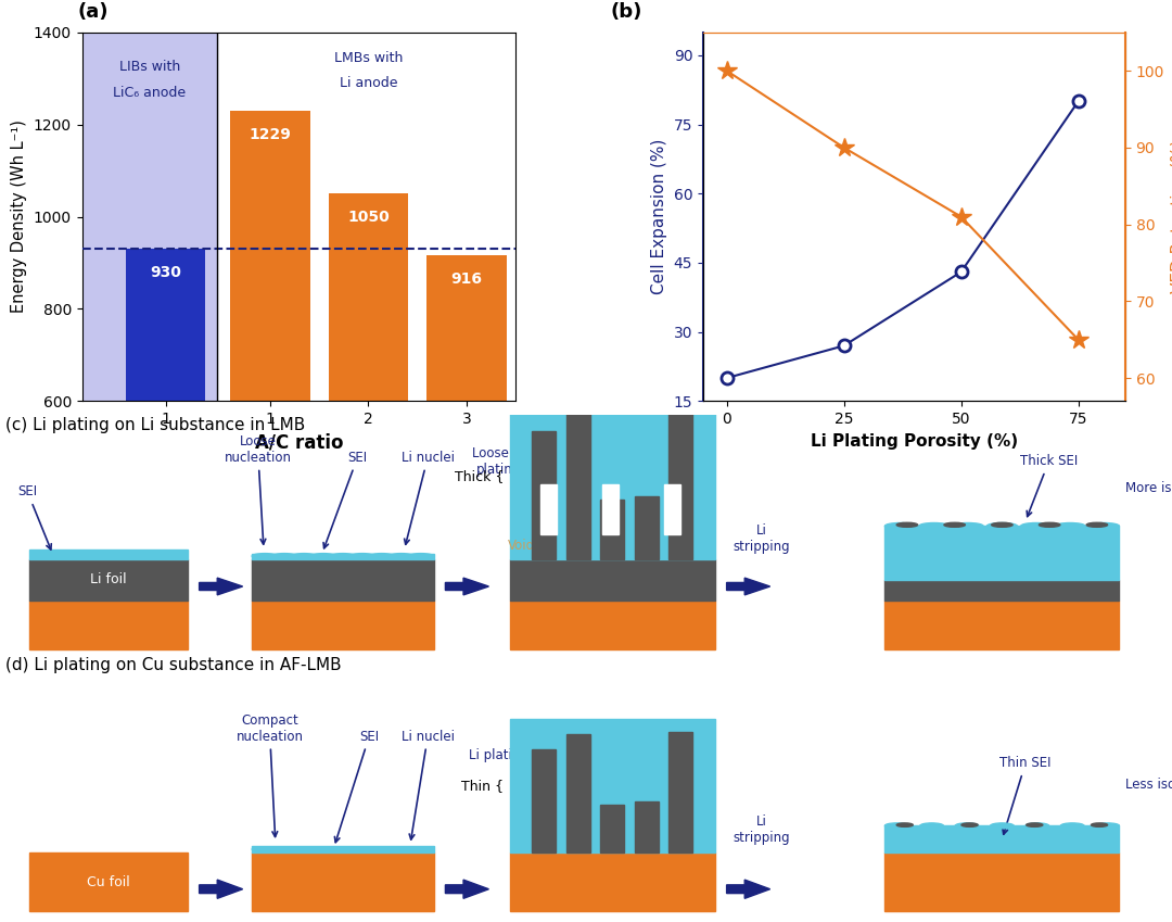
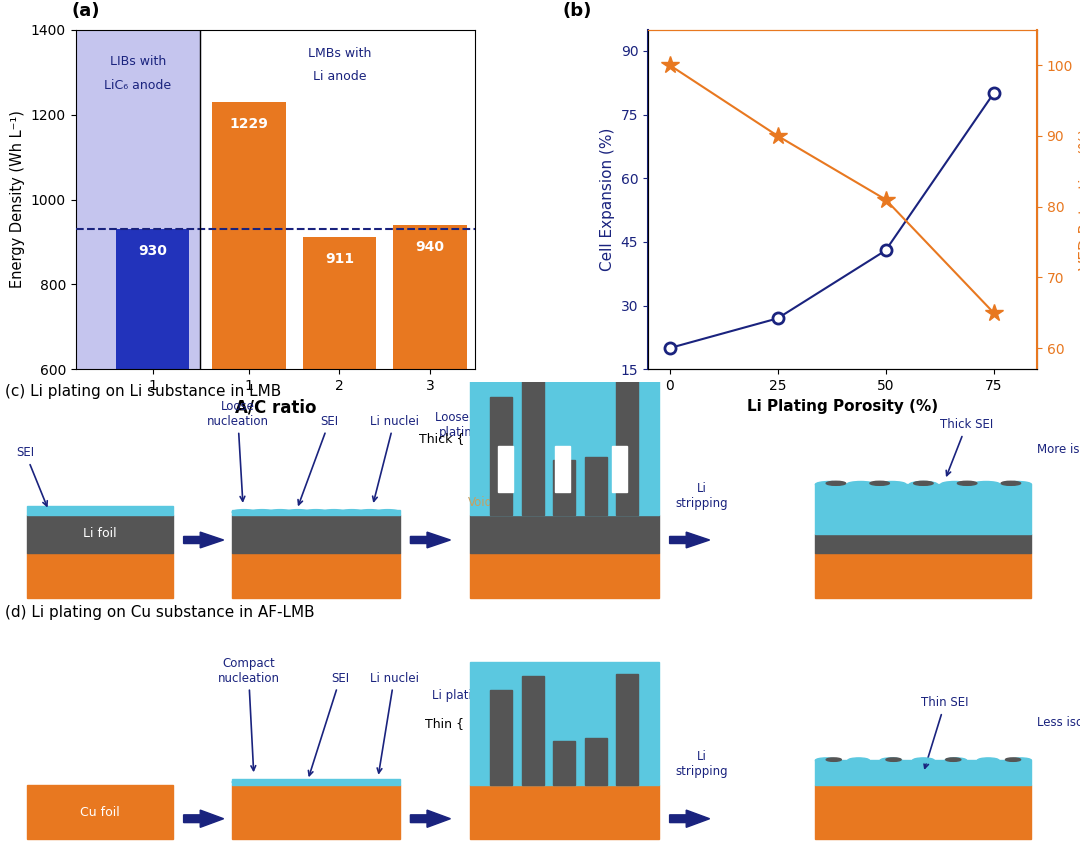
2: 1050 -> 911
3: 916 -> 940
